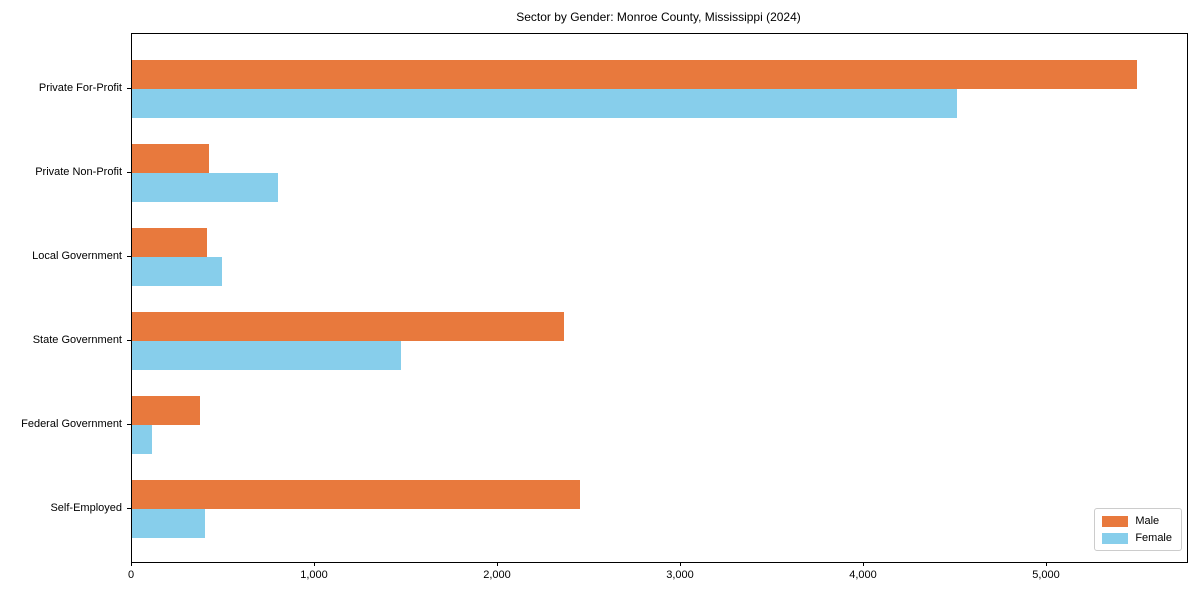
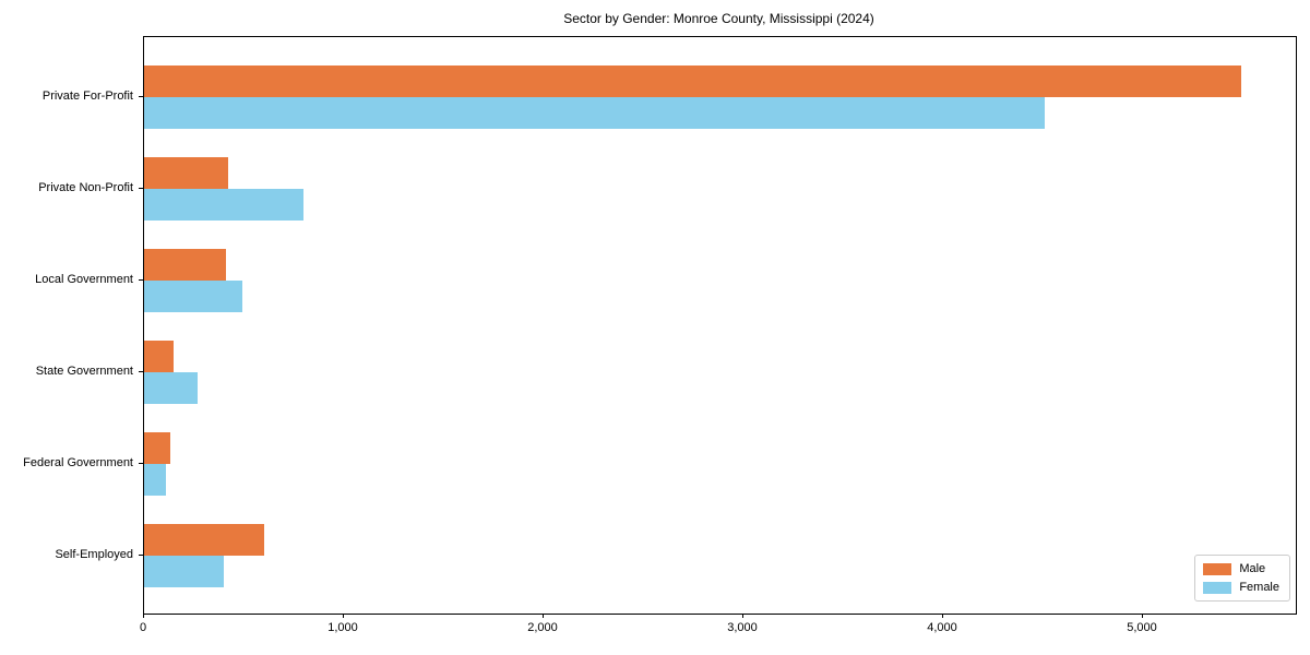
Male/State Government: 2360 -> 140
Female/State Government: 1470 -> 270
Male/Federal Government: 370 -> 130
Male/Self-Employed: 2450 -> 600
